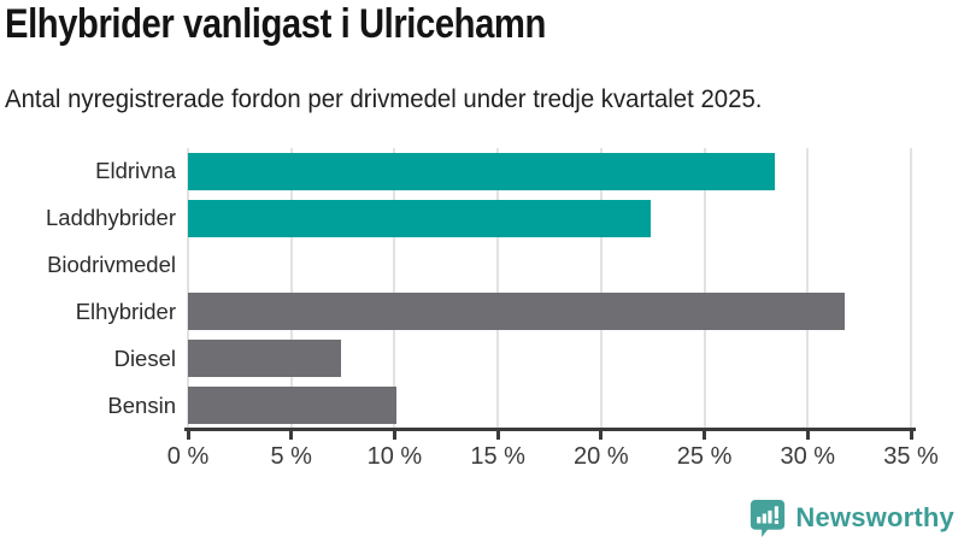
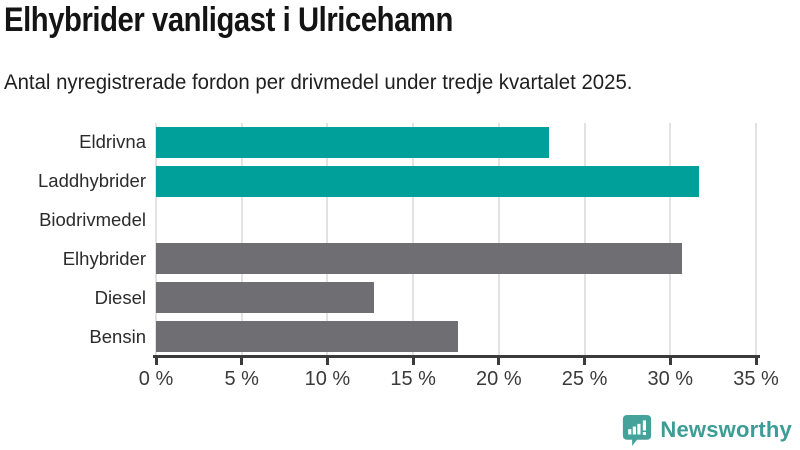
Eldrivna: 28.4% -> 22.9%
Laddhybrider: 22.4% -> 31.7%
Elhybrider: 31.8% -> 30.7%
Diesel: 7.4% -> 12.7%
Bensin: 10.1% -> 17.6%
